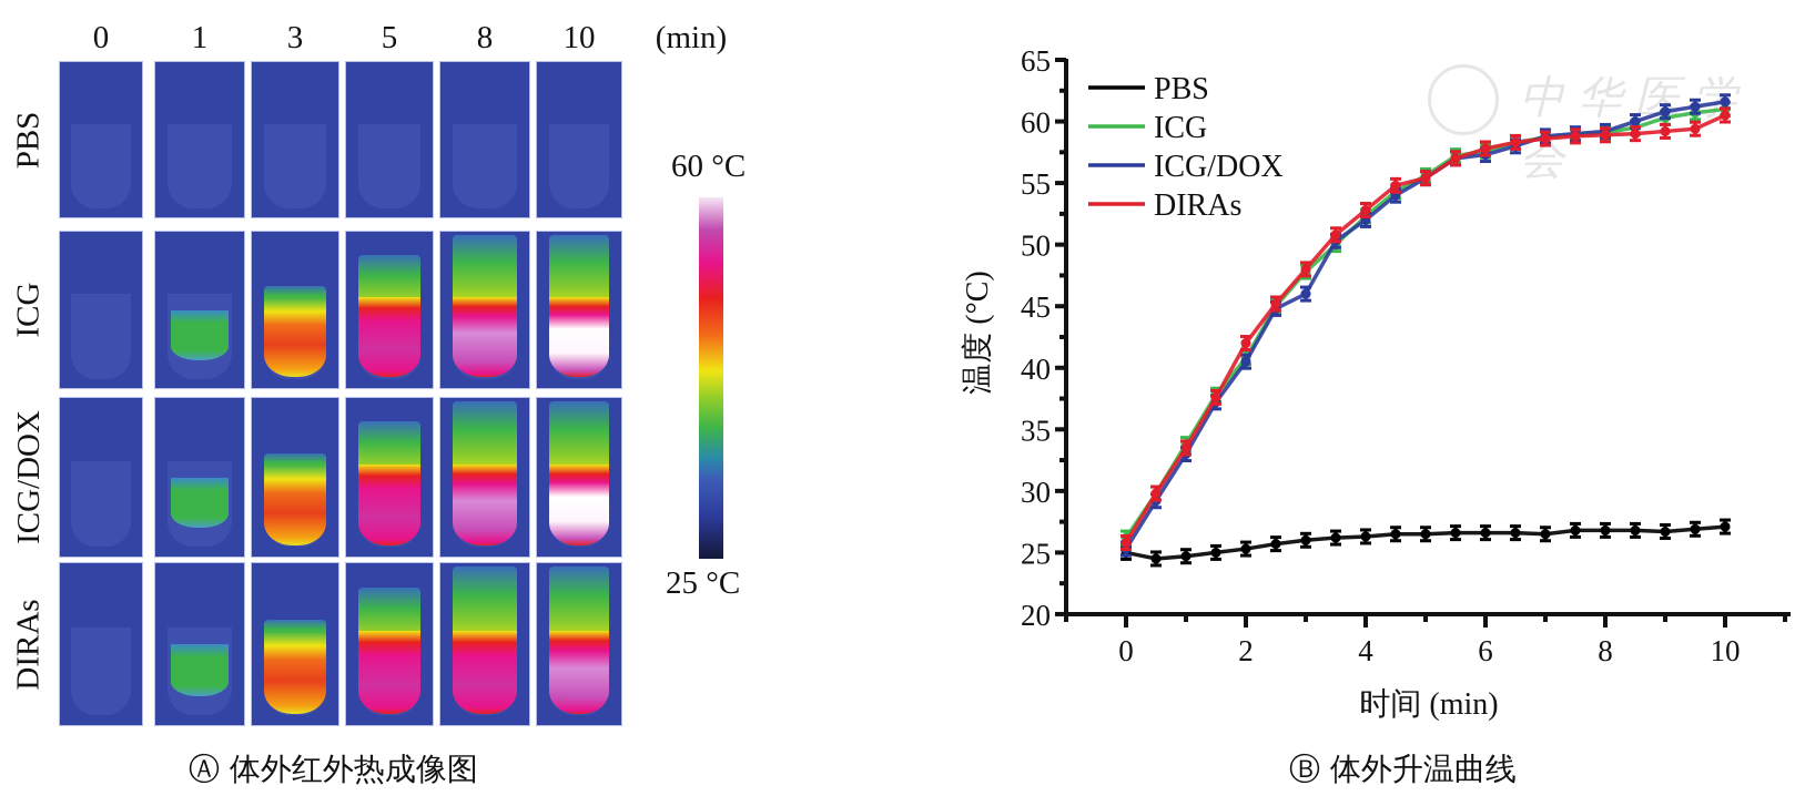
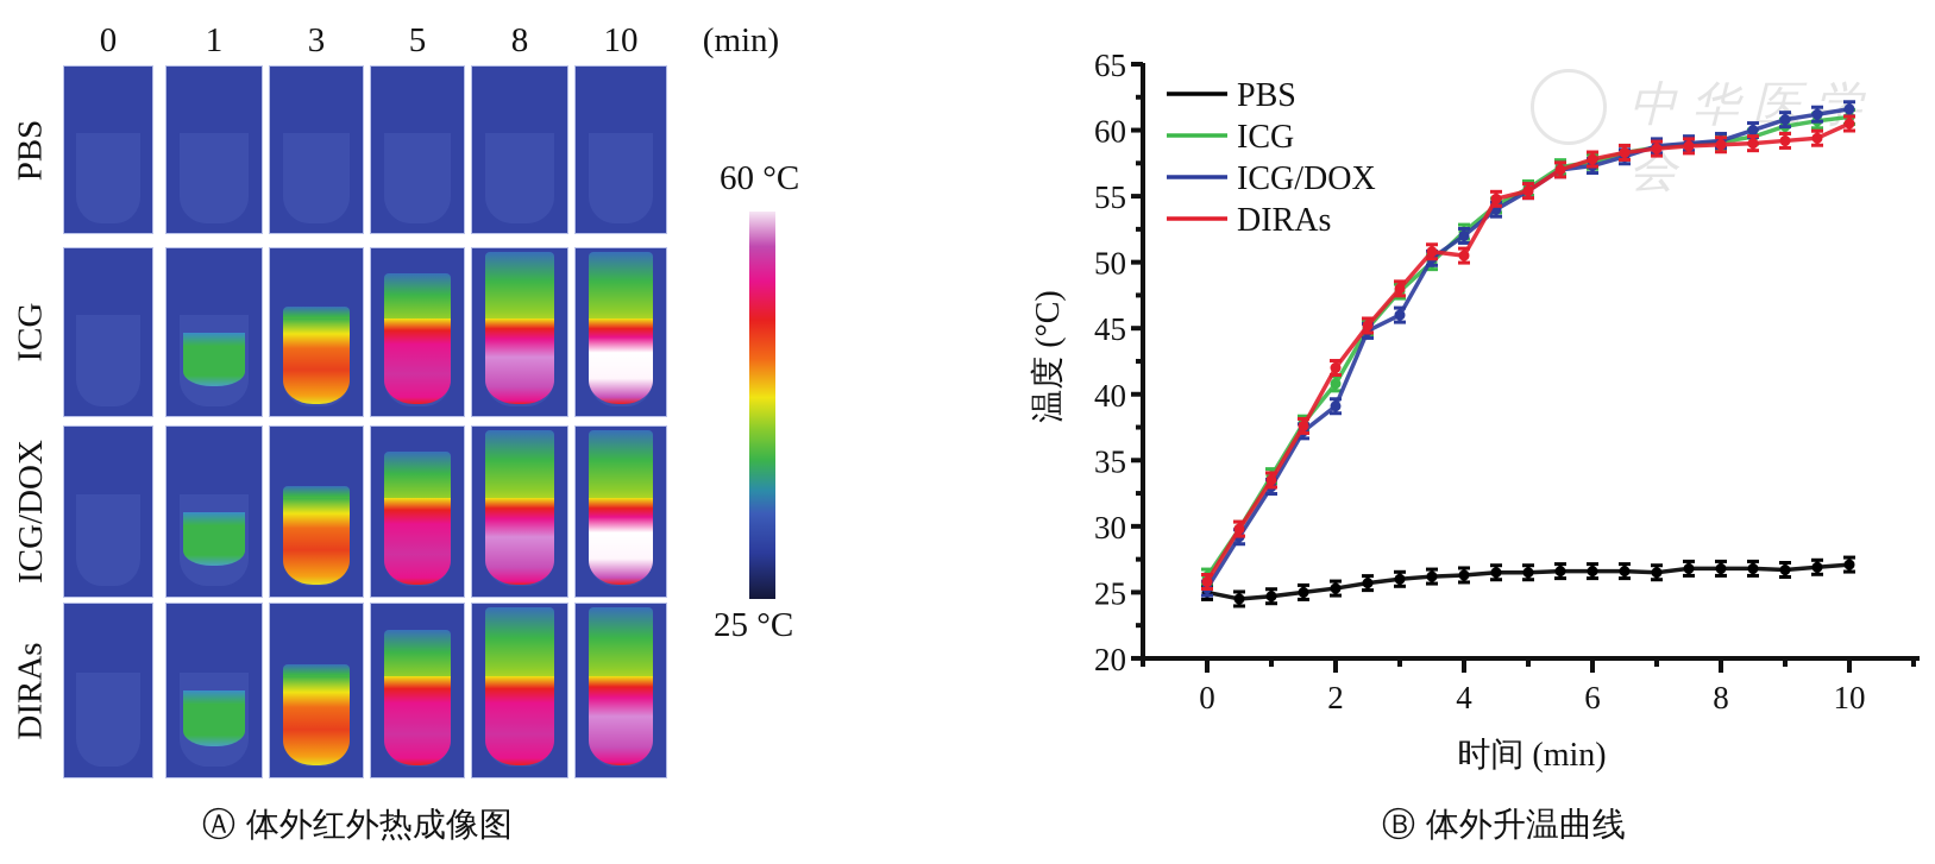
ICG/DOX/2: 40.5 -> 39.1
DIRAs/4: 52.8 -> 50.5
